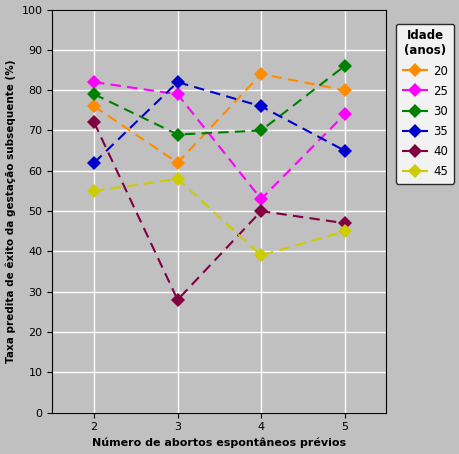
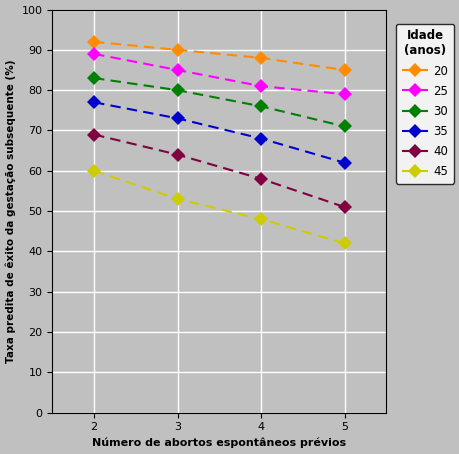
20/2: 76 -> 92
25/2: 82 -> 89
30/2: 79 -> 83
35/2: 62 -> 77
40/2: 72 -> 69
45/2: 55 -> 60
20/3: 62 -> 90
25/3: 79 -> 85
30/3: 69 -> 80
35/3: 82 -> 73
40/3: 28 -> 64
45/3: 58 -> 53
20/4: 84 -> 88
25/4: 53 -> 81
30/4: 70 -> 76
35/4: 76 -> 68
40/4: 50 -> 58
45/4: 39 -> 48
20/5: 80 -> 85
25/5: 74 -> 79
30/5: 86 -> 71
35/5: 65 -> 62
40/5: 47 -> 51
45/5: 45 -> 42
